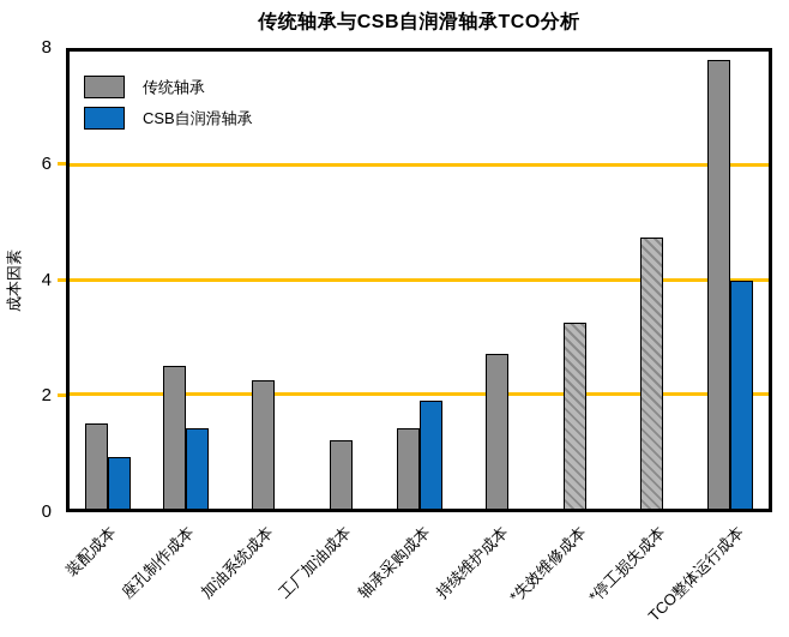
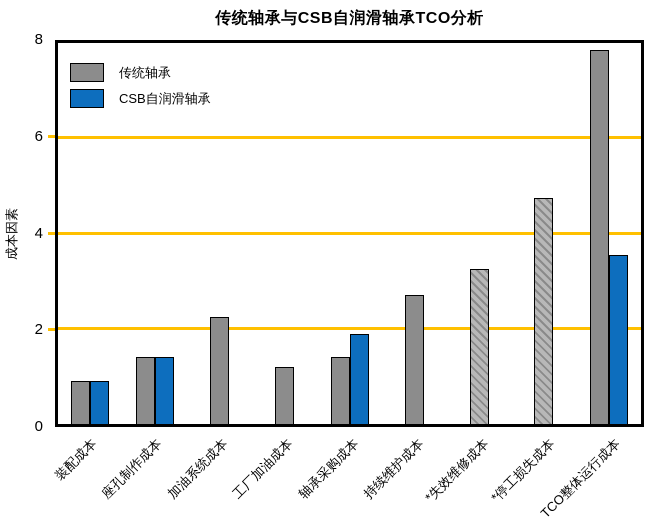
传统轴承/装配成本: 1.5 -> 0.9
传统轴承/座孔制作成本: 2.5 -> 1.4
CSB自润滑轴承/TCO整体运行成本: 4.0 -> 3.5
